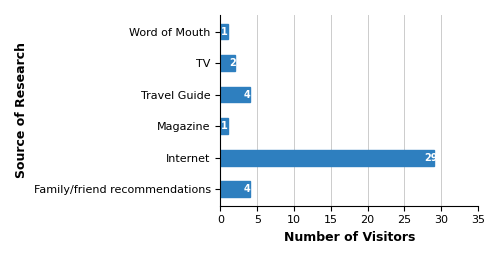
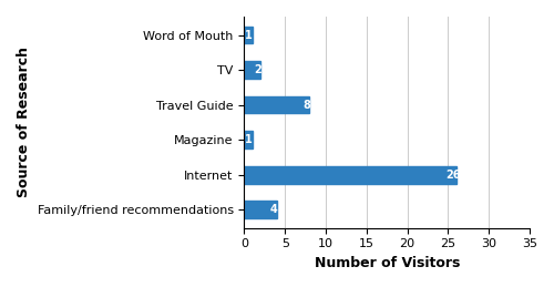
Travel Guide: 4 -> 8
Internet: 29 -> 26
